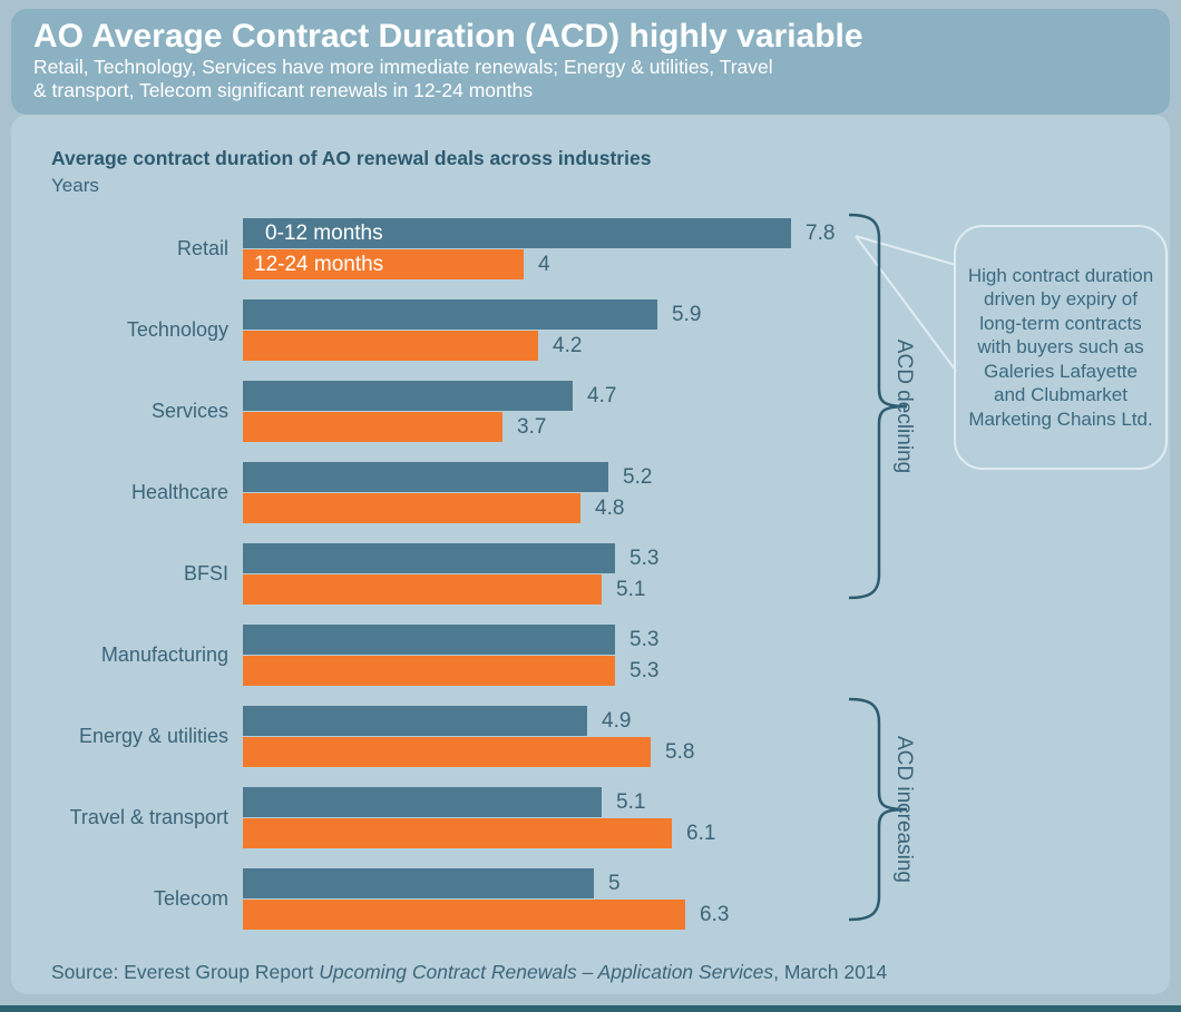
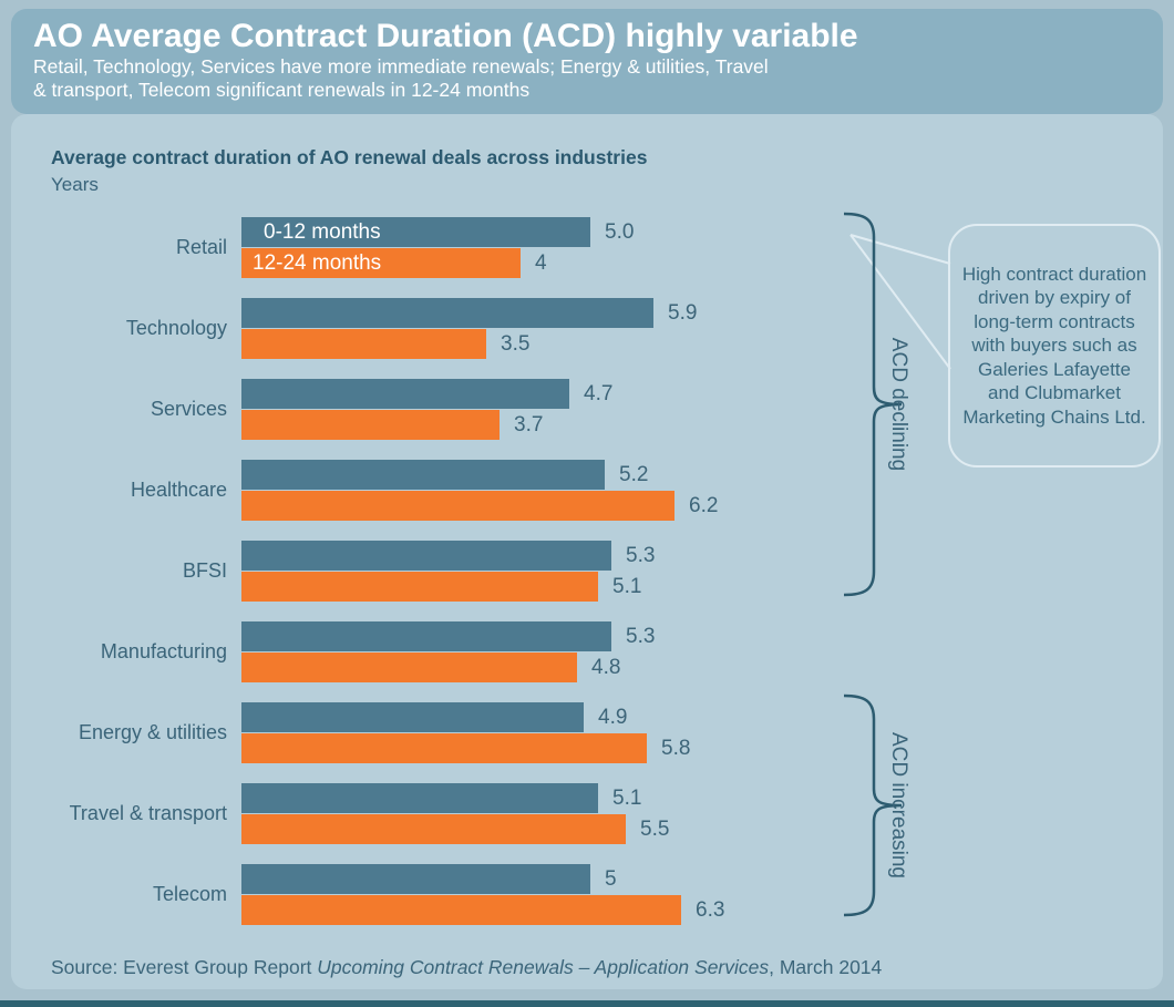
0-12 months/Retail: 7.8 -> 5.0
12-24 months/Technology: 4.2 -> 3.5
12-24 months/Healthcare: 4.8 -> 6.2
12-24 months/Manufacturing: 5.3 -> 4.8
12-24 months/Travel & transport: 6.1 -> 5.5
